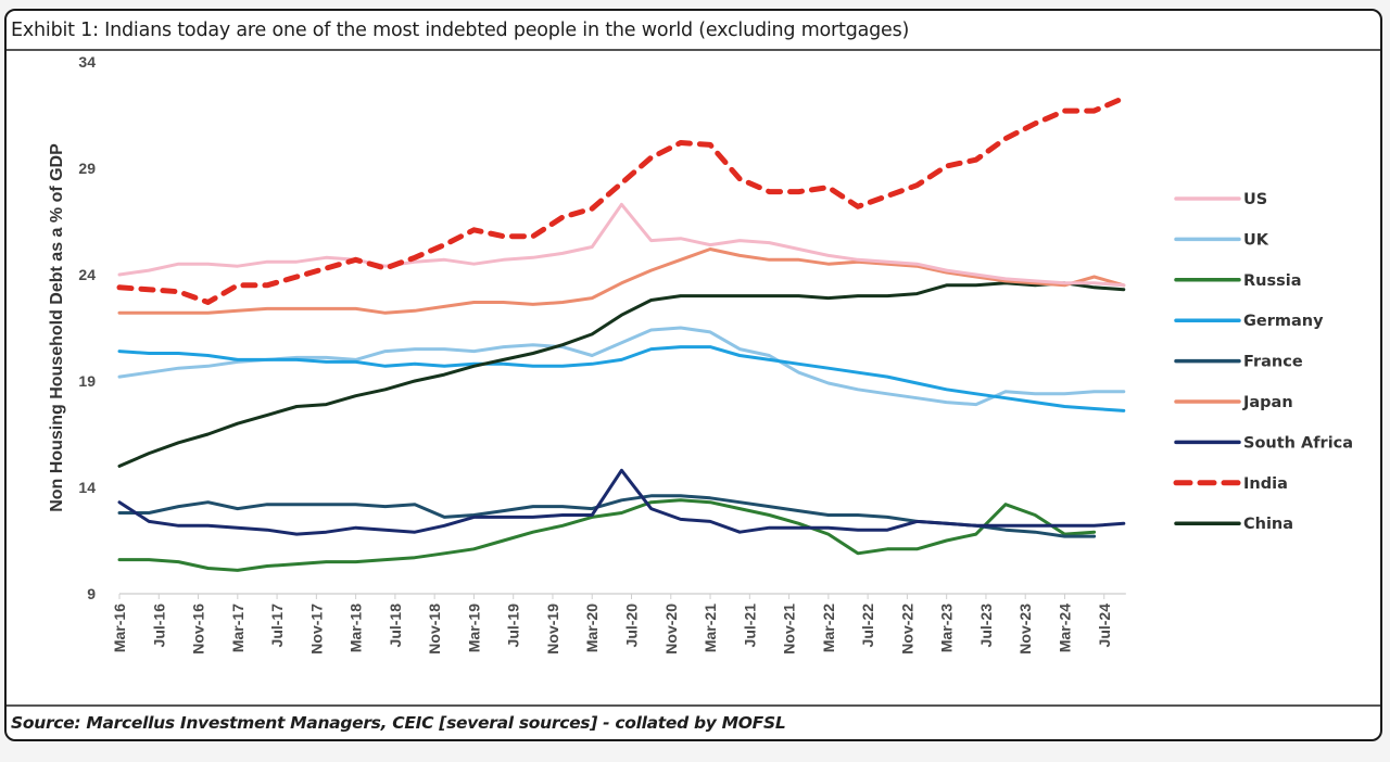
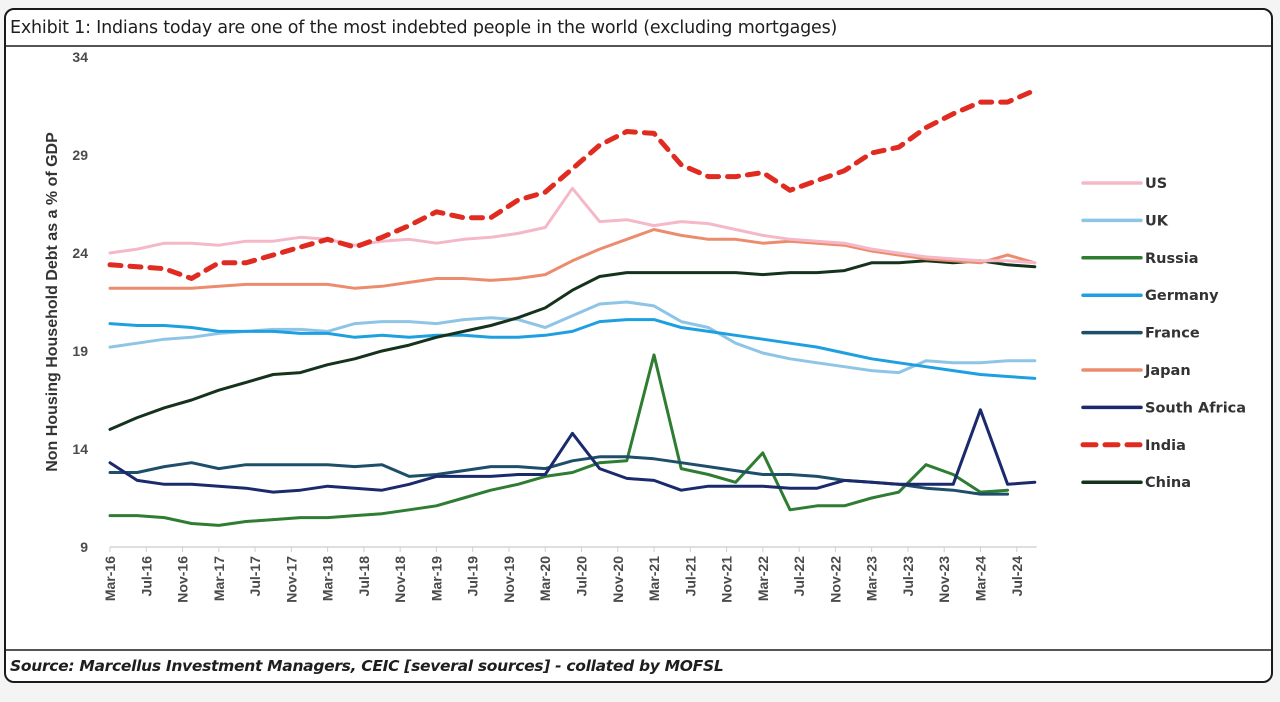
Russia/Mar-21: 13.3 -> 18.8
Russia/Mar-22: 11.8 -> 13.8
South Africa/Mar-24: 12.2 -> 16.0
